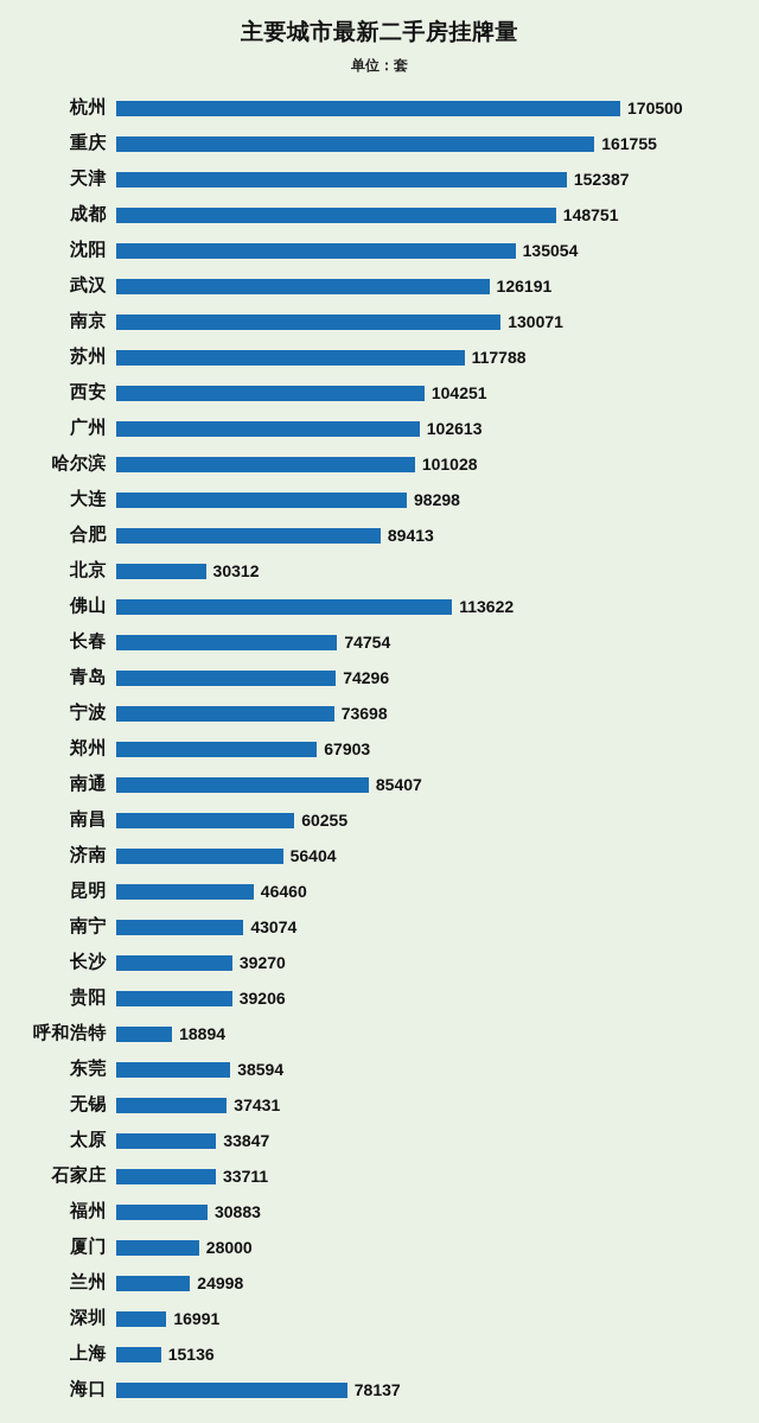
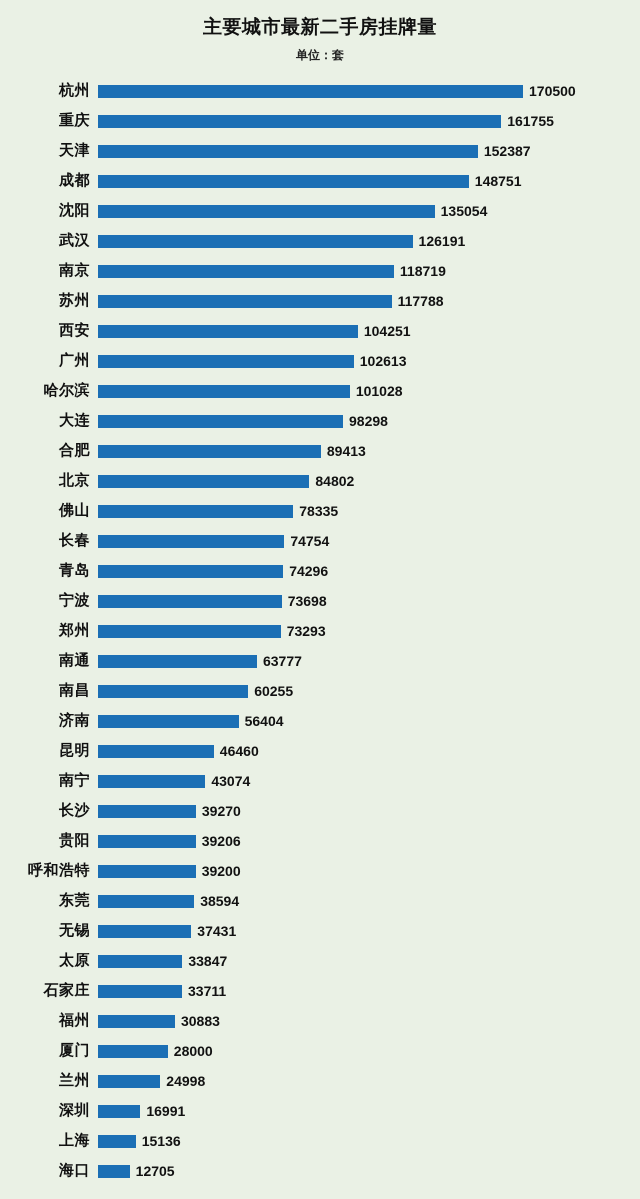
南京: 130071 -> 118719
北京: 30312 -> 84802
佛山: 113622 -> 78335
郑州: 67903 -> 73293
南通: 85407 -> 63777
呼和浩特: 18894 -> 39200
海口: 78137 -> 12705
